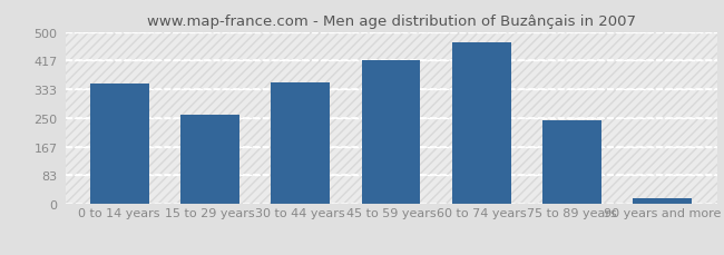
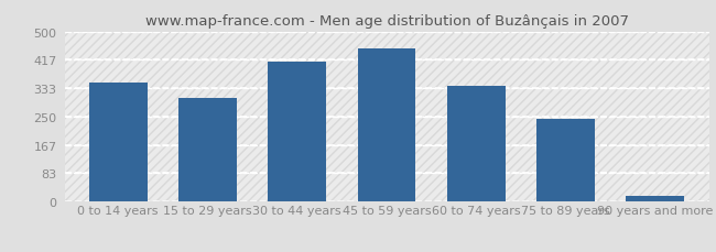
15 to 29 years: 260 -> 305
30 to 44 years: 355 -> 413
45 to 59 years: 420 -> 450
60 to 74 years: 470 -> 342
